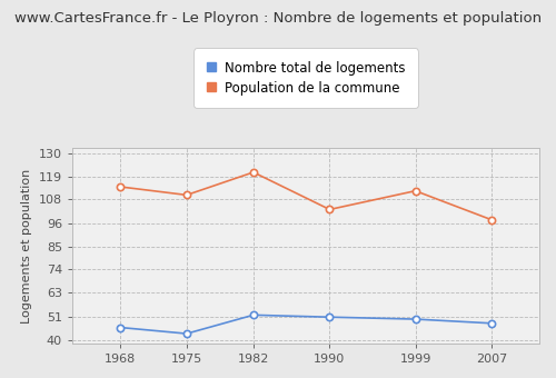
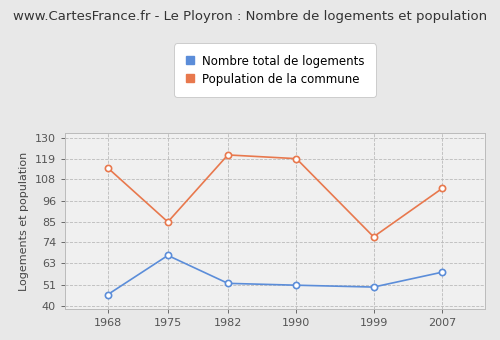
Nombre total de logements/1975: 43 -> 67
Population de la commune/1975: 110 -> 85
Population de la commune/1990: 103 -> 119
Population de la commune/1999: 112 -> 77
Nombre total de logements/2007: 48 -> 58
Population de la commune/2007: 98 -> 103
